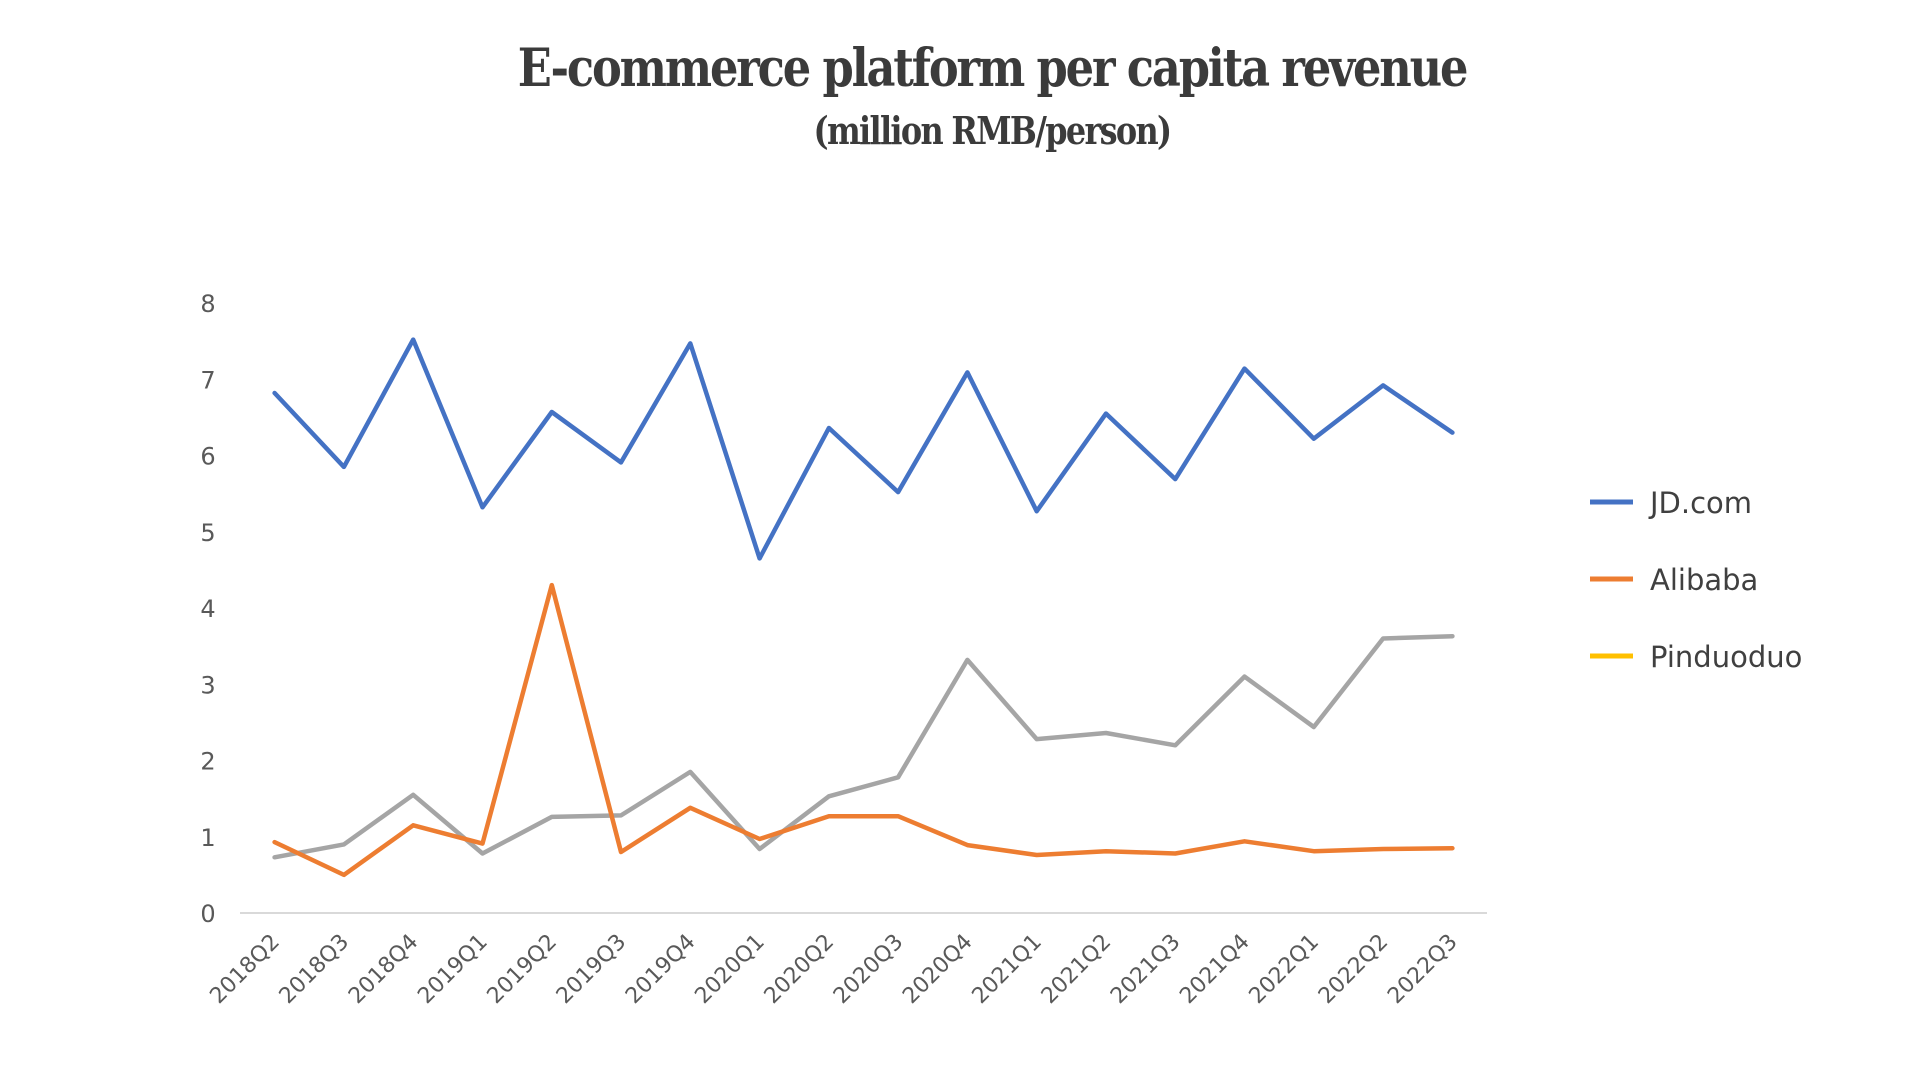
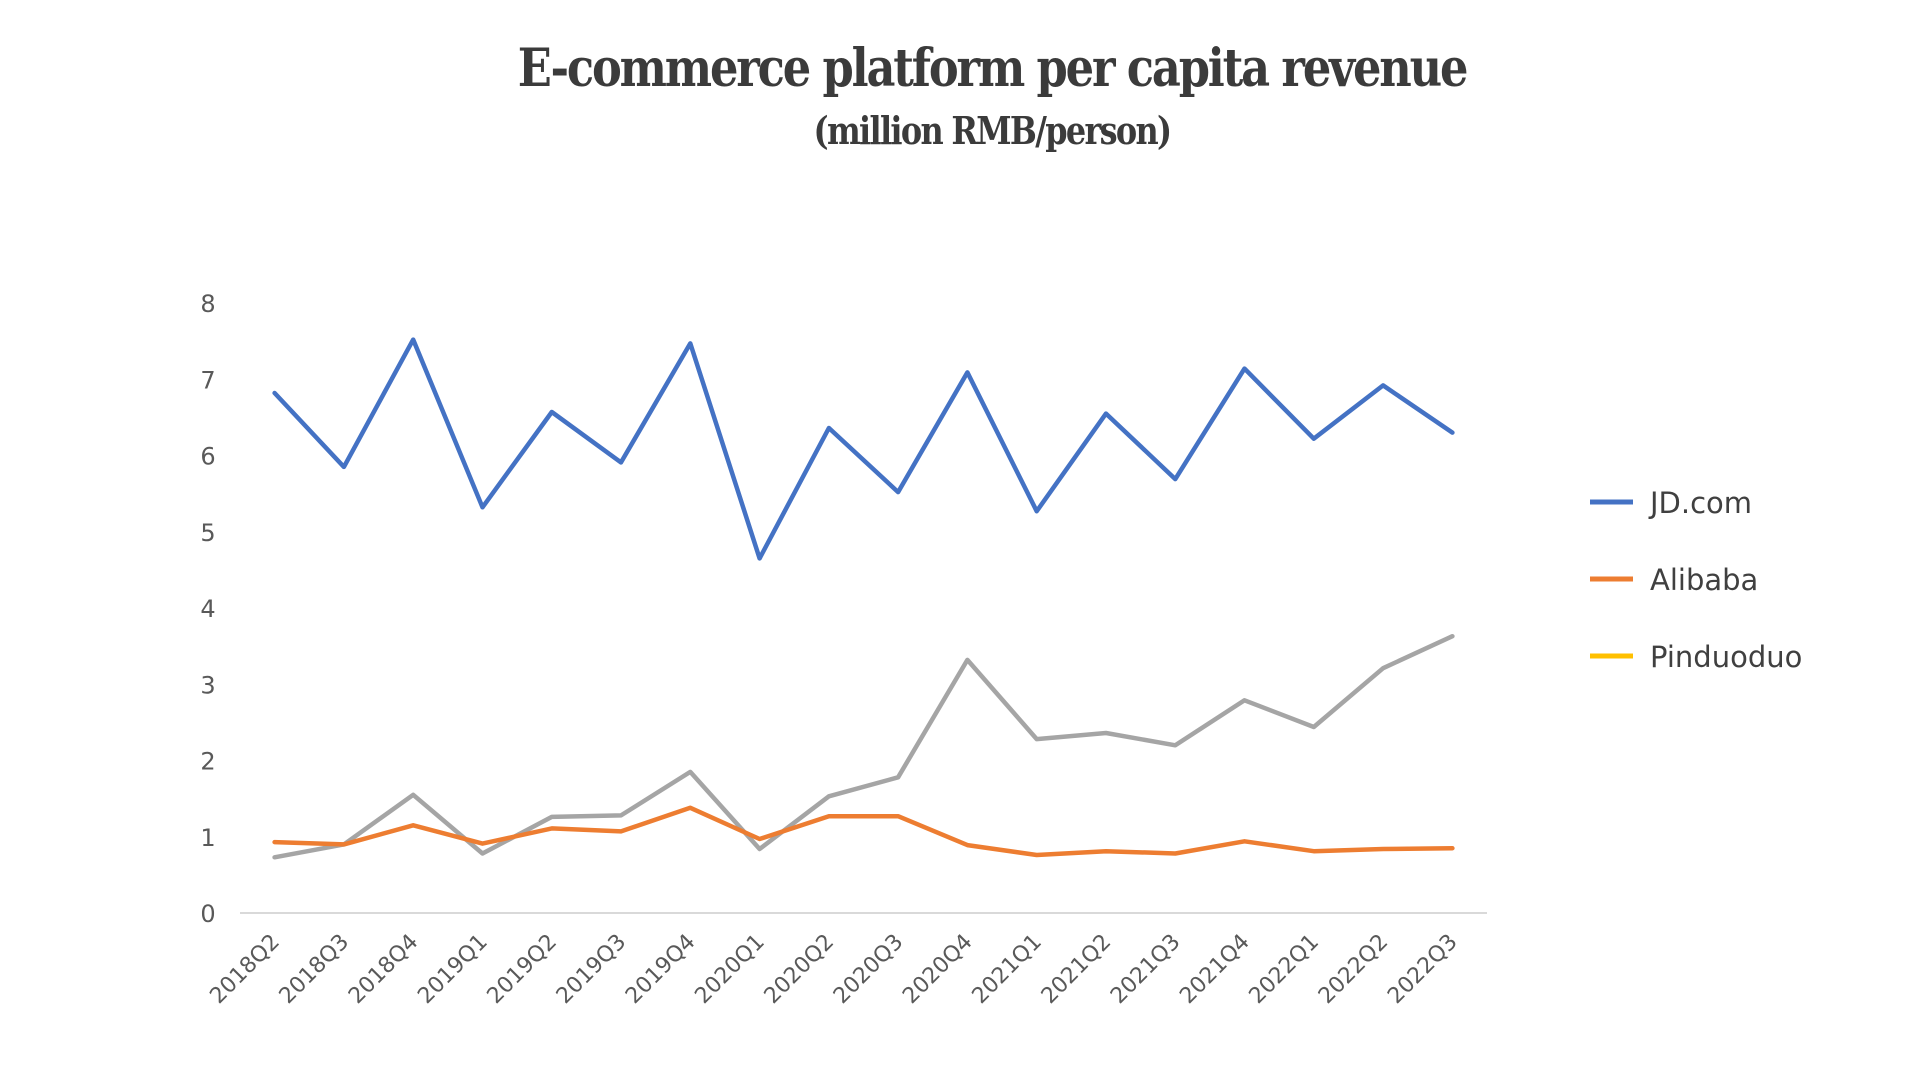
Alibaba/2018Q3: 0.5 -> 0.9
Alibaba/2019Q2: 4.3 -> 1.1
Alibaba/2019Q3: 0.8 -> 1.1
Pinduoduo/2021Q4: 3.1 -> 2.8
Pinduoduo/2022Q2: 3.6 -> 3.2
